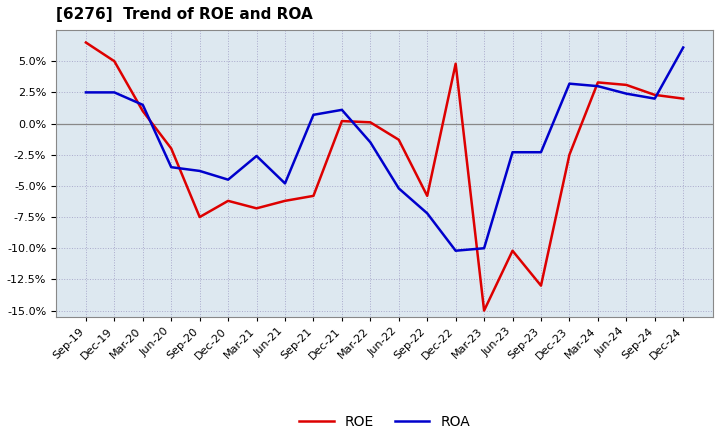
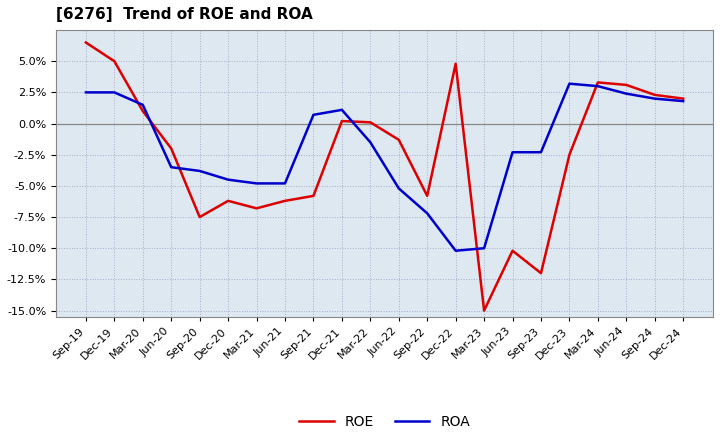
ROA/Mar-21: -2.6% -> -4.8%
ROE/Sep-23: -13.0% -> -12.0%
ROA/Dec-24: 6.1% -> 1.8%
